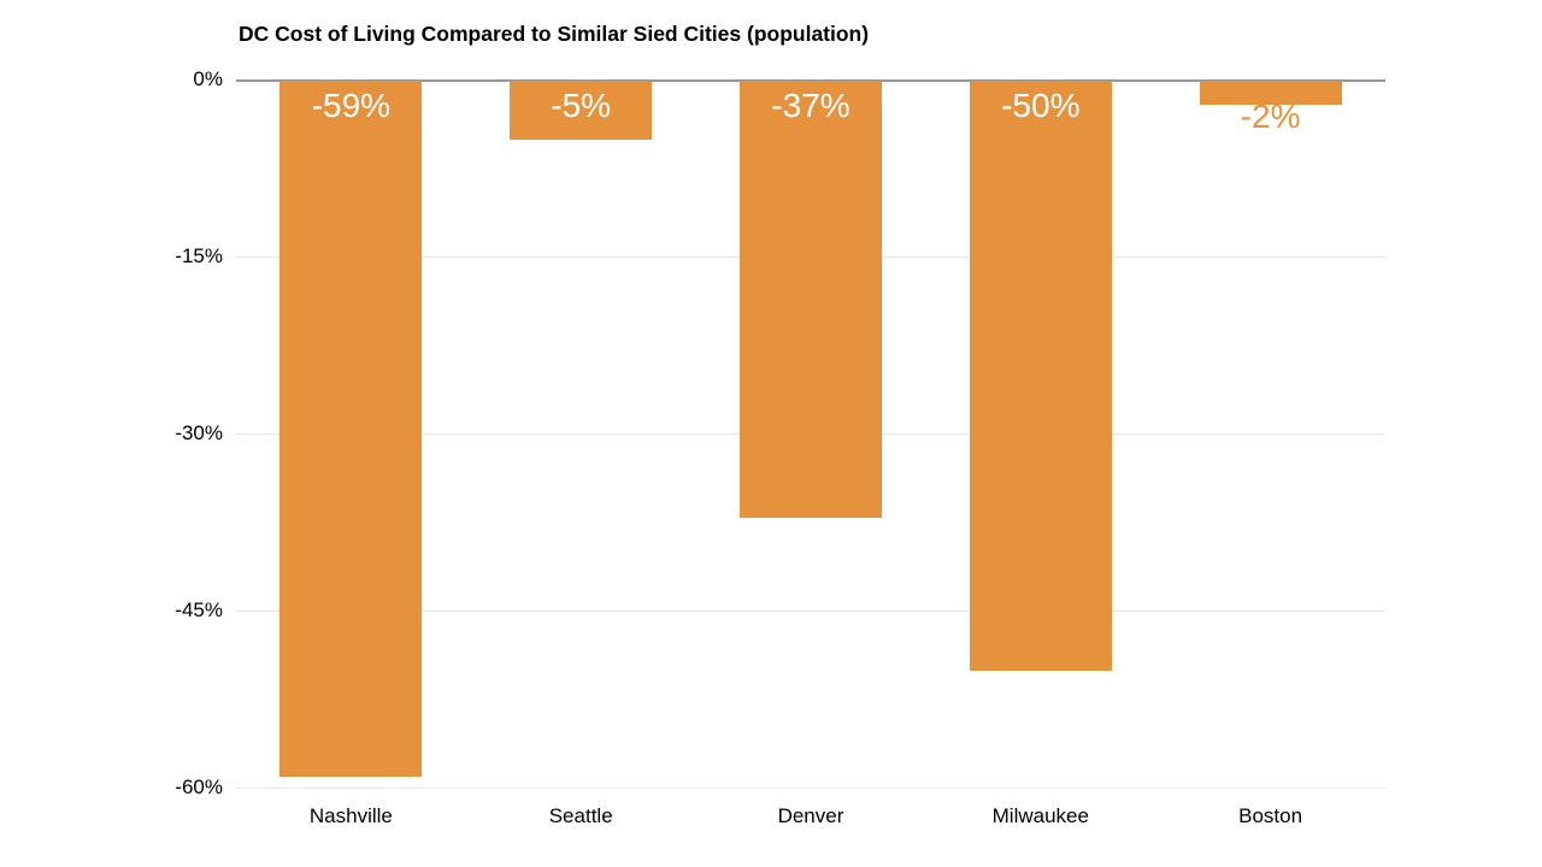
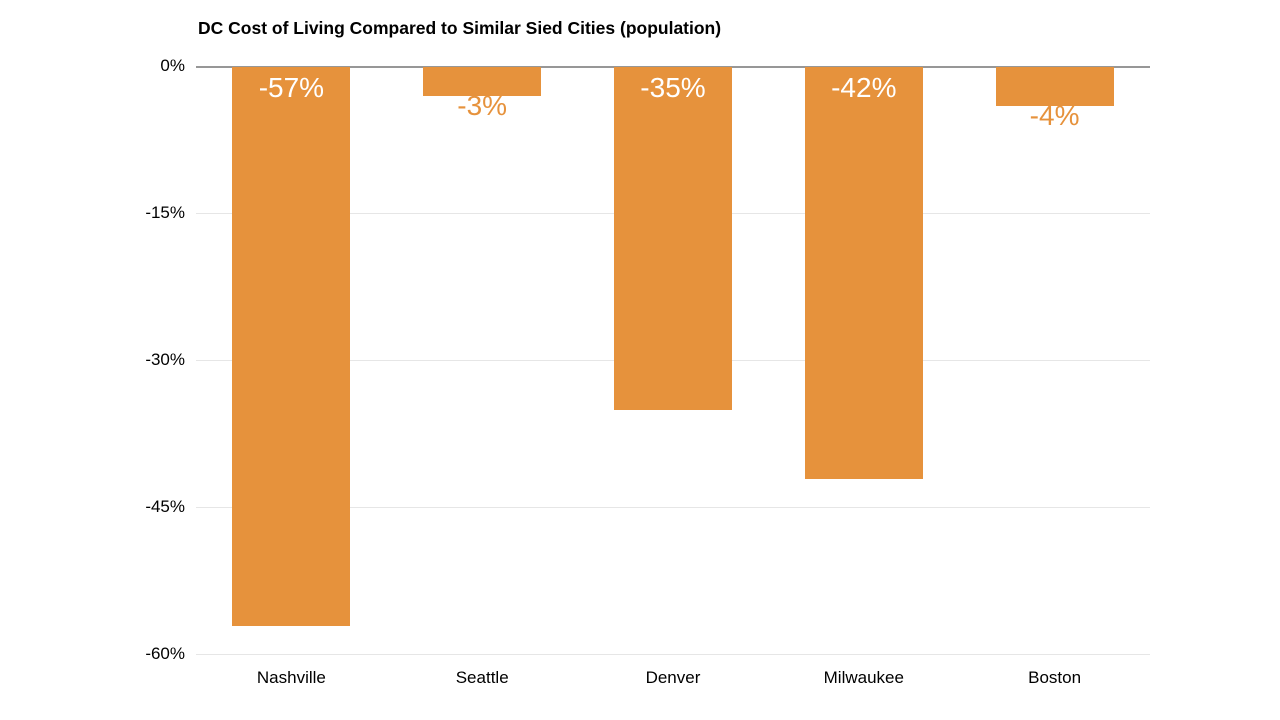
Nashville: -59% -> -57%
Seattle: -5% -> -3%
Denver: -37% -> -35%
Milwaukee: -50% -> -42%
Boston: -2% -> -4%
